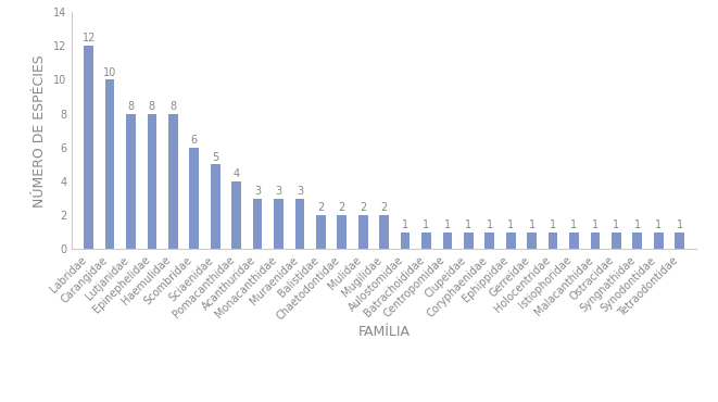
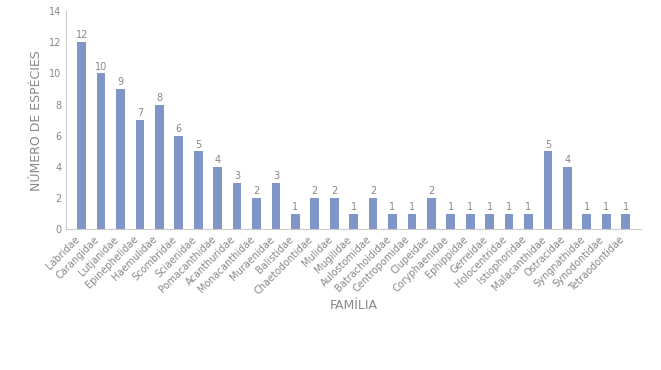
Lutjanidae: 8 -> 9
Epinephelidae: 8 -> 7
Monacanthidae: 3 -> 2
Balistidae: 2 -> 1
Mugilidae: 2 -> 1
Aulostomidae: 1 -> 2
Clupeidae: 1 -> 2
Malacanthidae: 1 -> 5
Ostracidae: 1 -> 4
